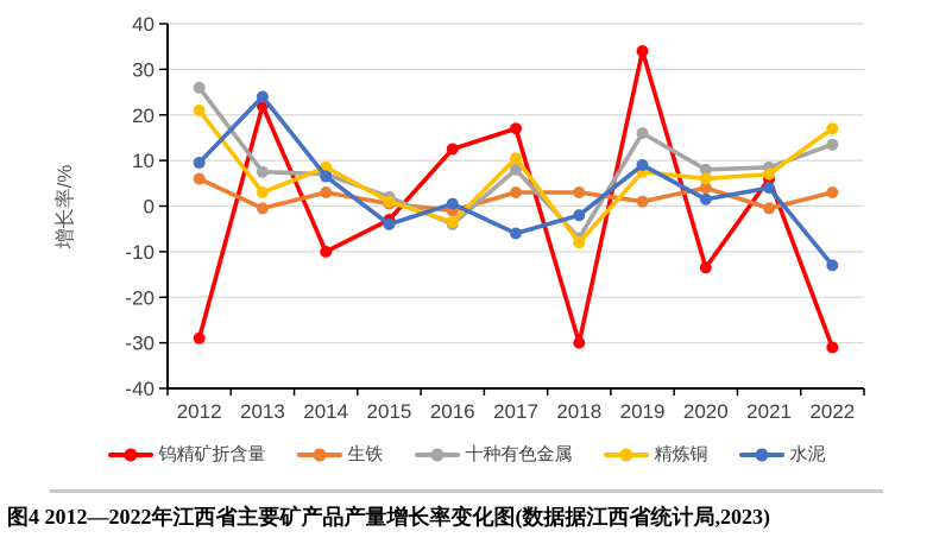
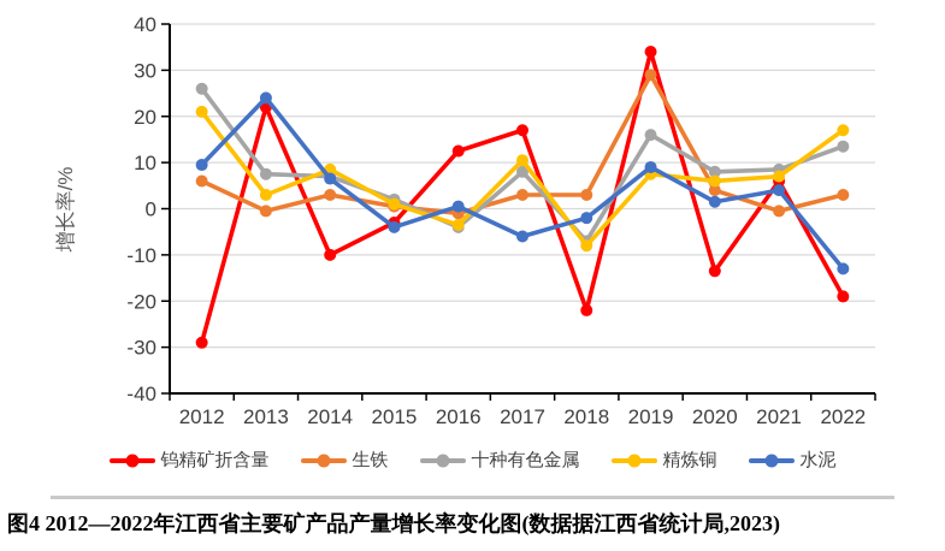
钨精矿折含量/2018: -30 -> -22
生铁/2019: 1 -> 29
钨精矿折含量/2022: -31 -> -19
